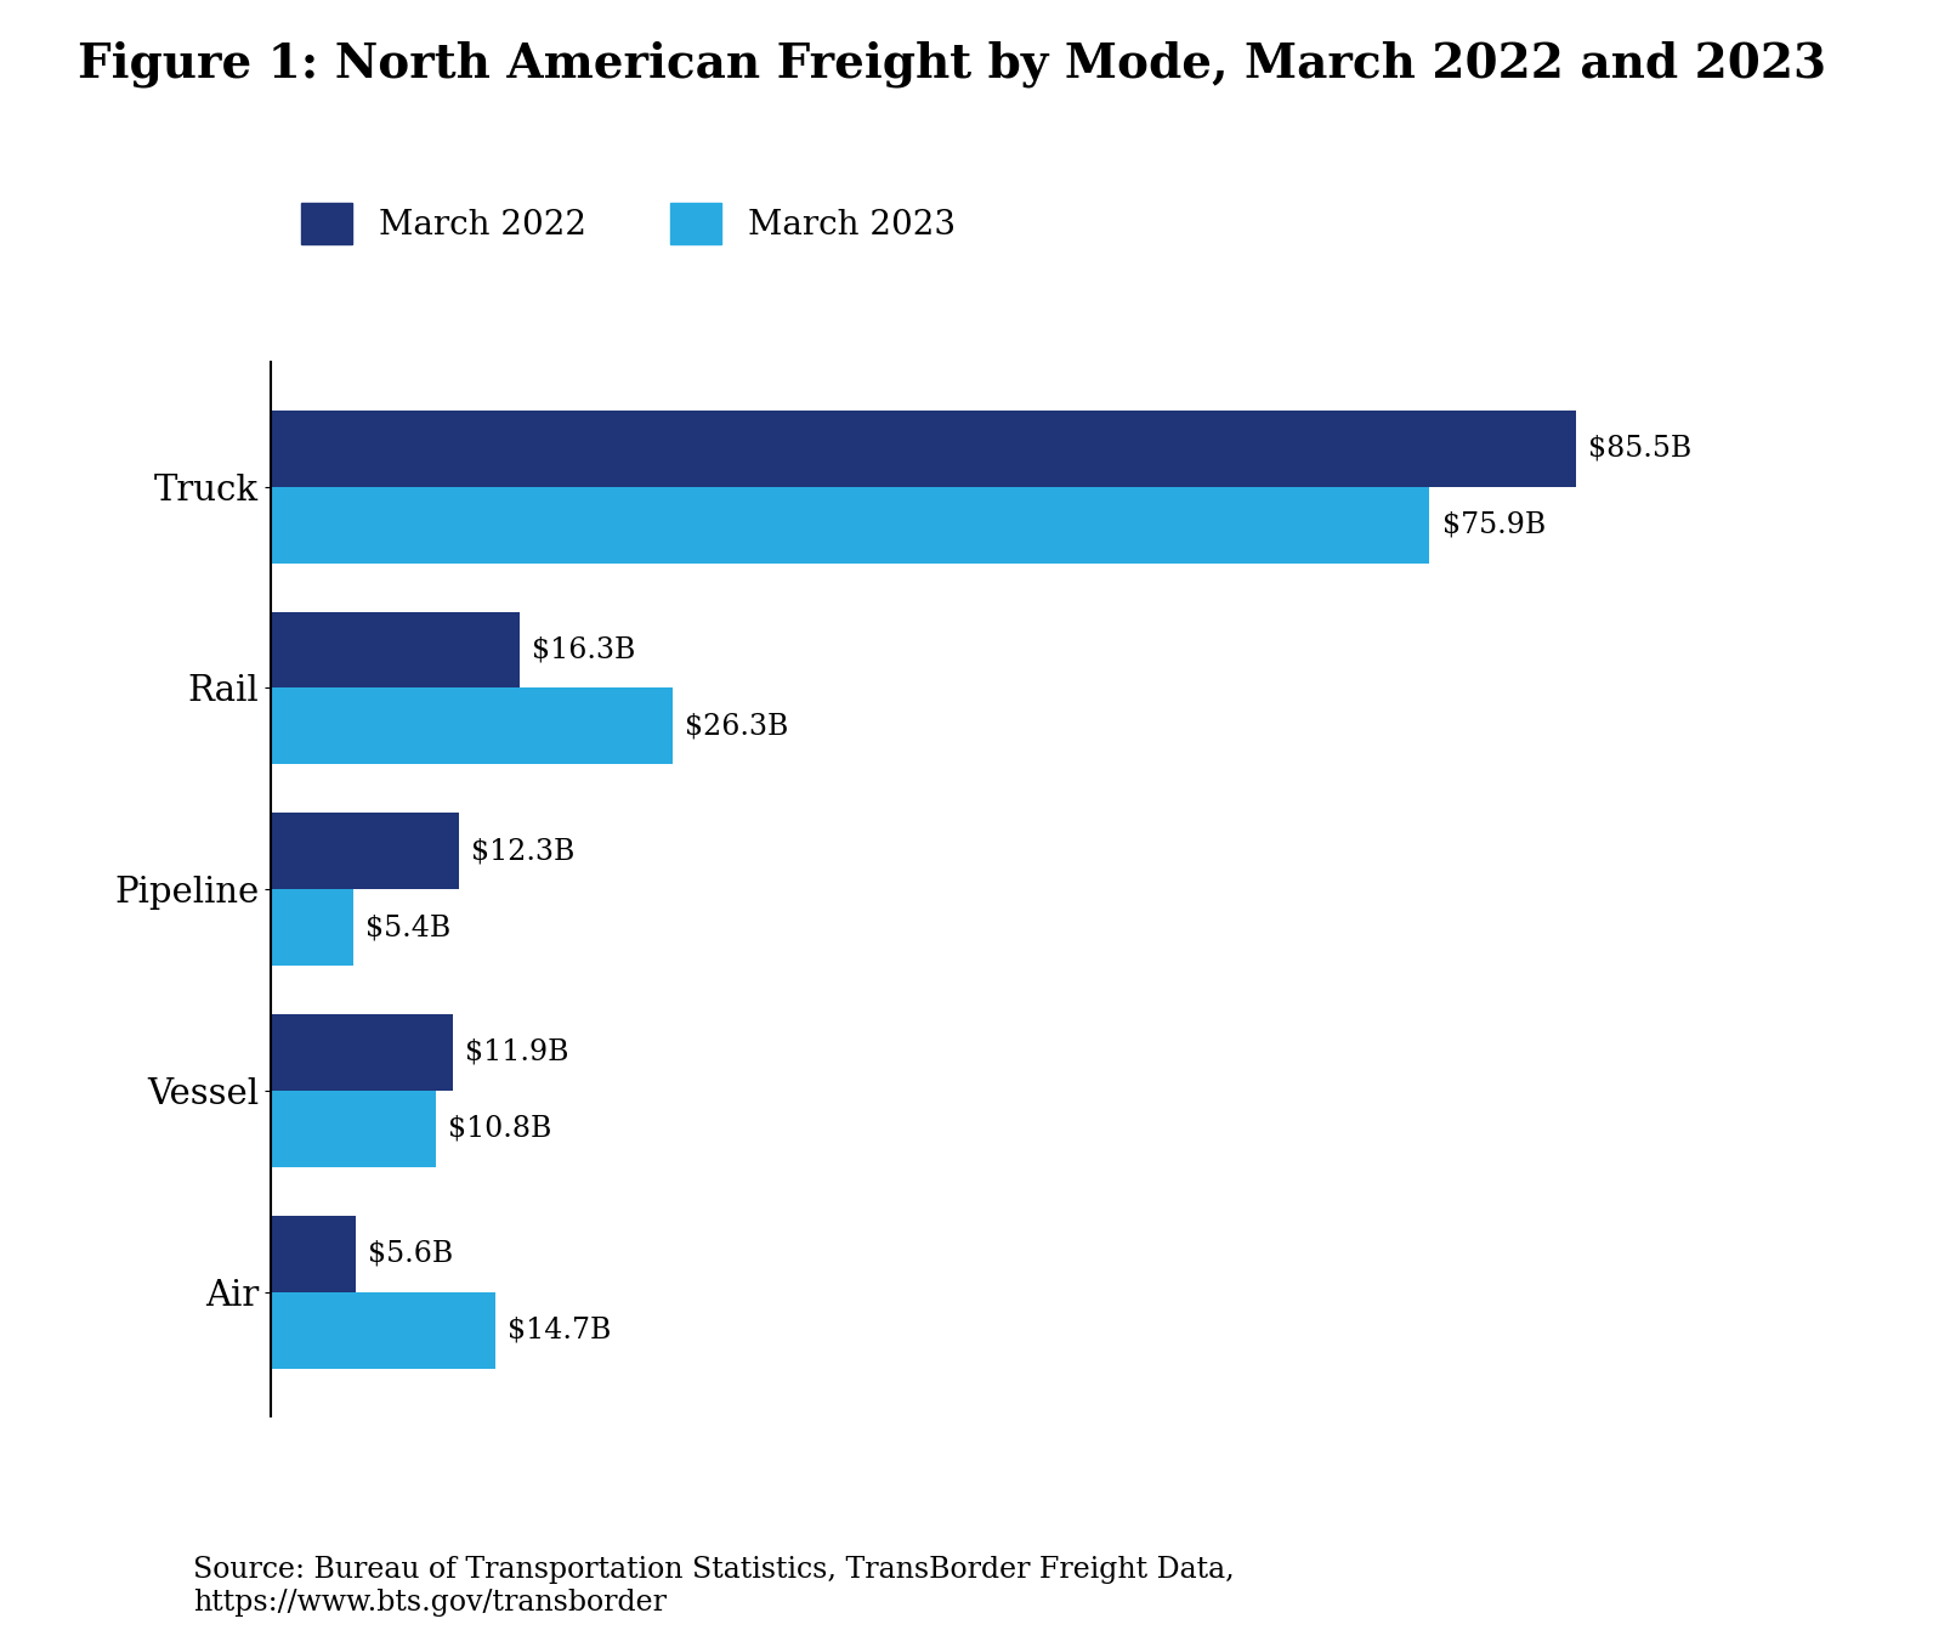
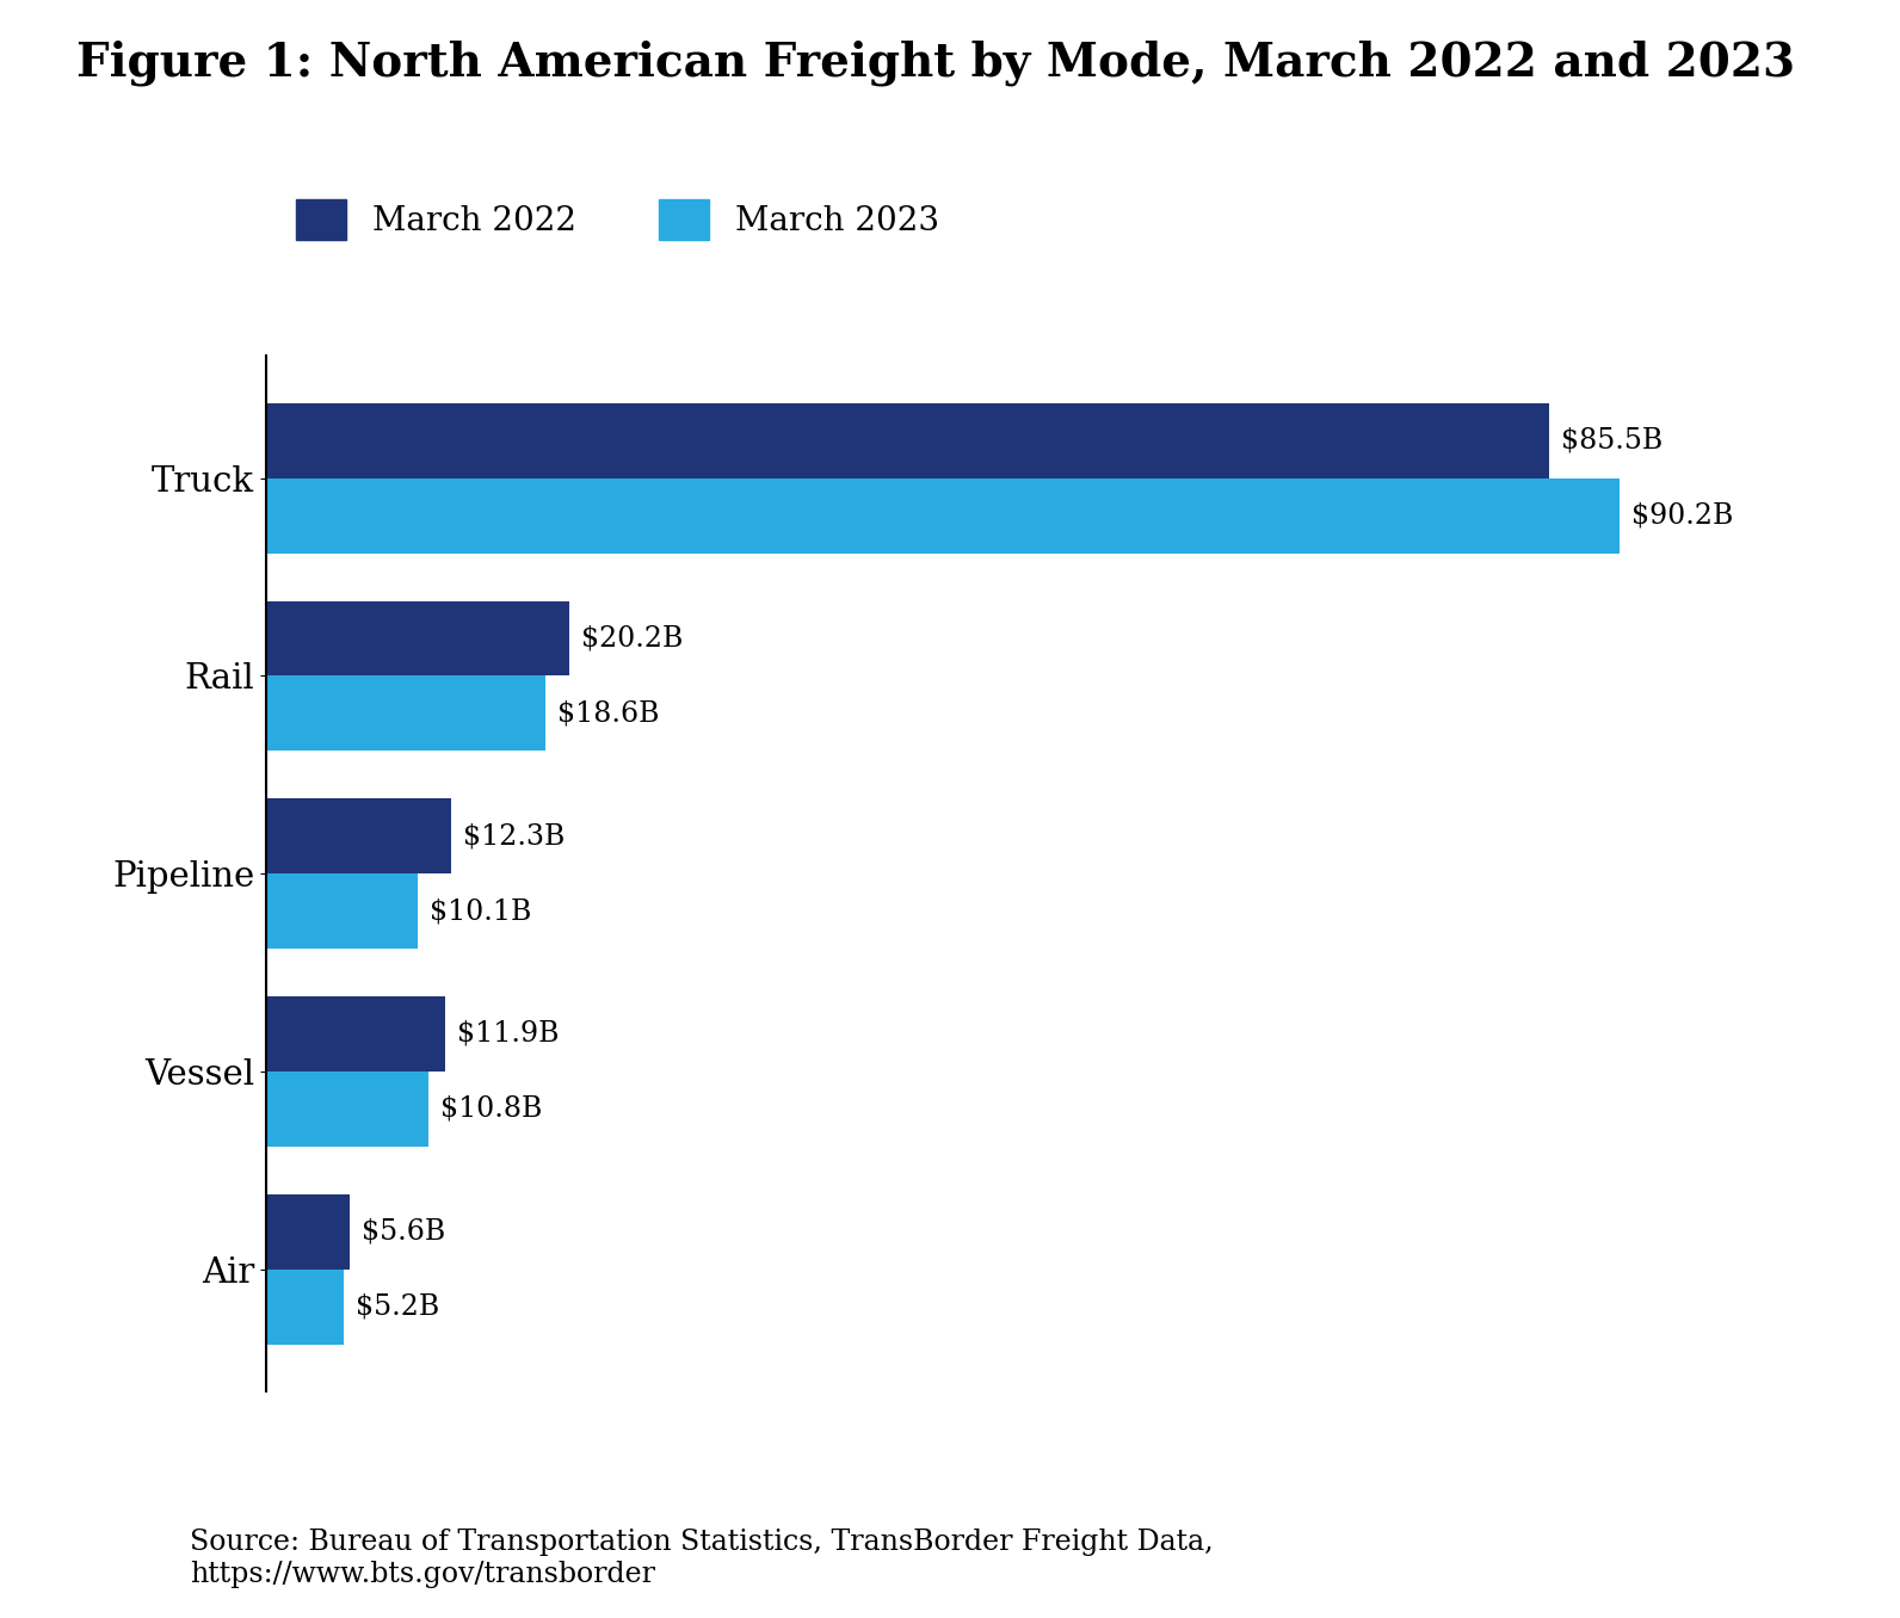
March 2023/Truck: $75.9B -> $90.2B
March 2022/Rail: $16.3B -> $20.2B
March 2023/Rail: $26.3B -> $18.6B
March 2023/Pipeline: $5.4B -> $10.1B
March 2023/Air: $14.7B -> $5.2B
